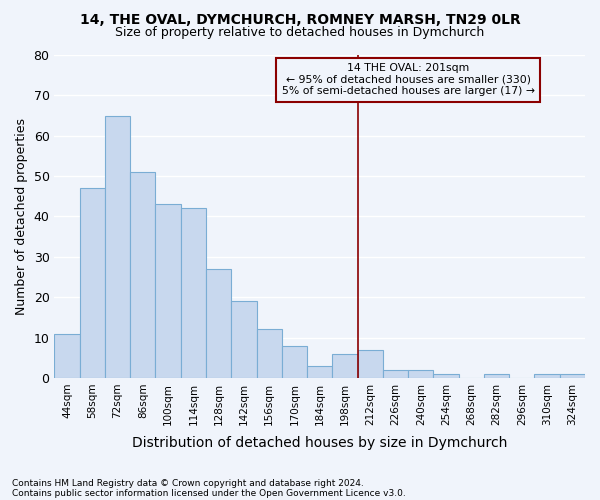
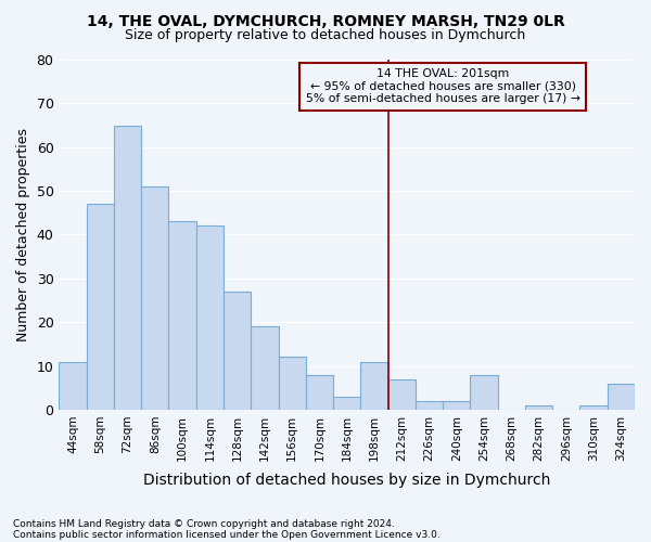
198sqm: 6 -> 11
254sqm: 1 -> 8
324sqm: 1 -> 6
